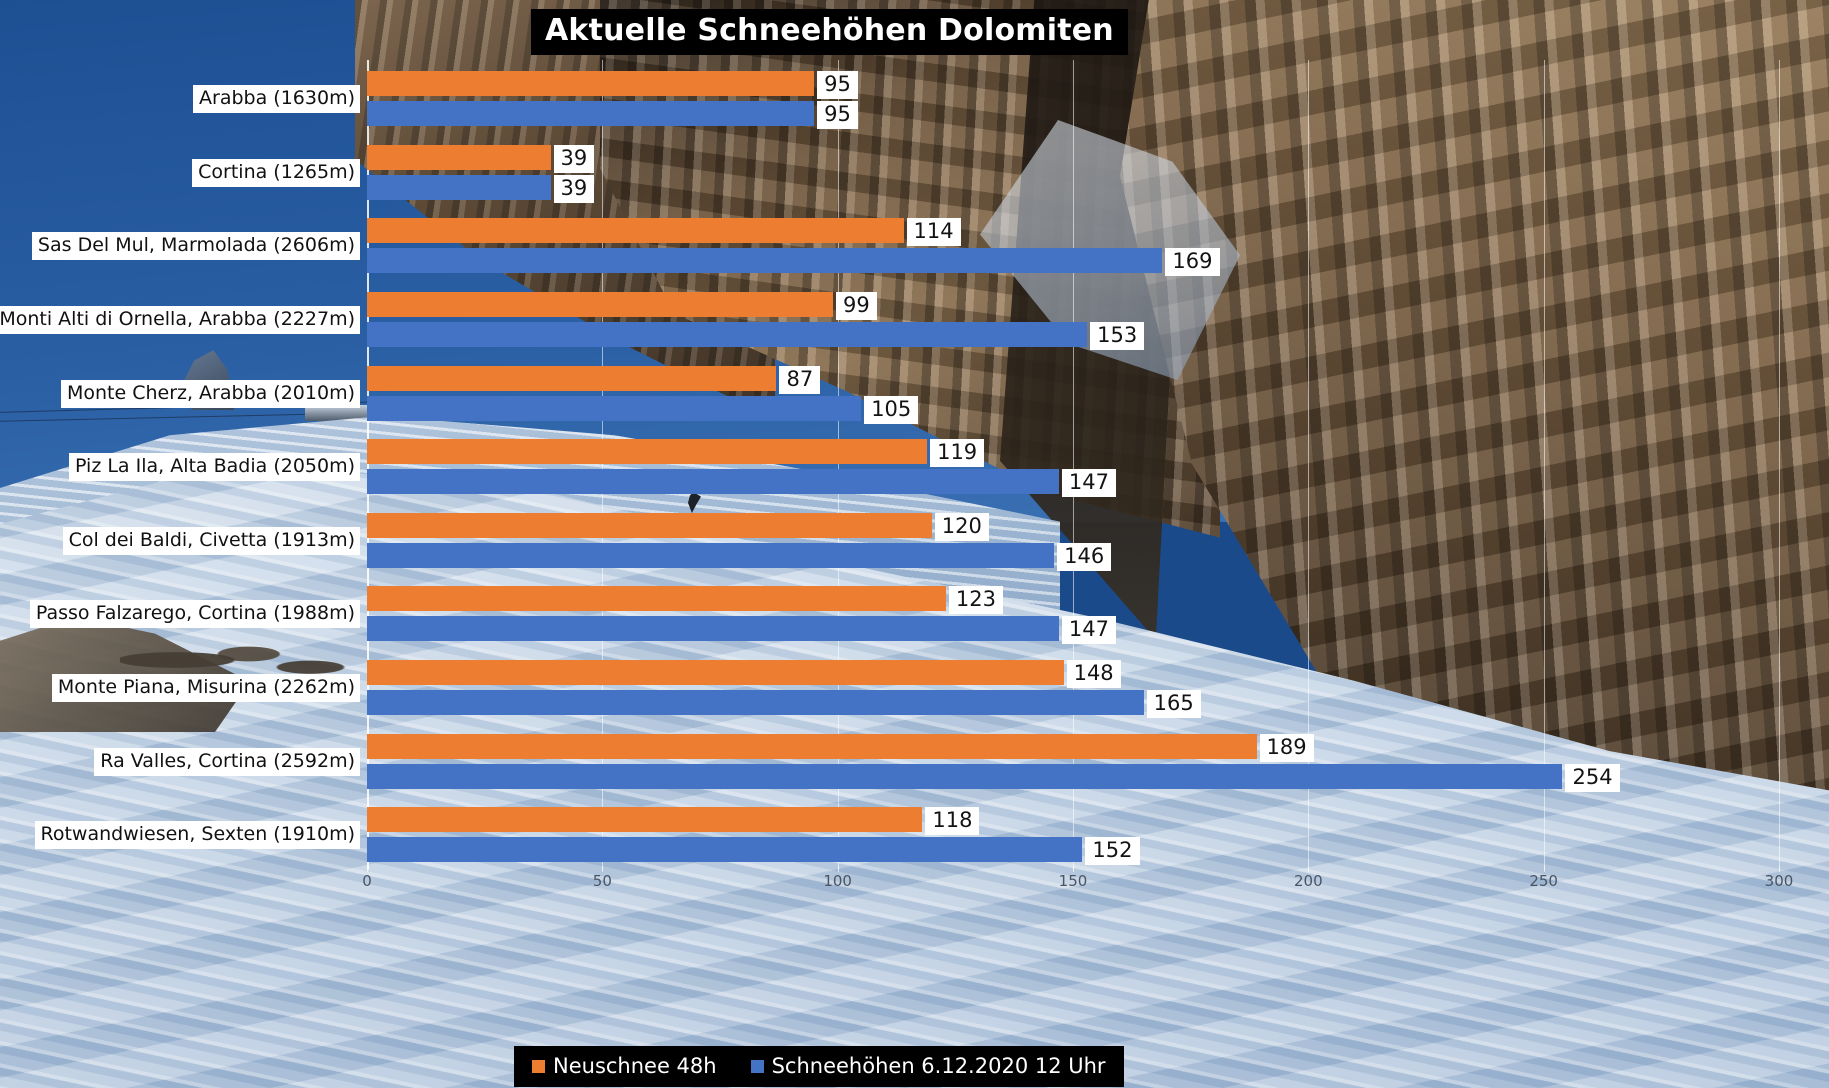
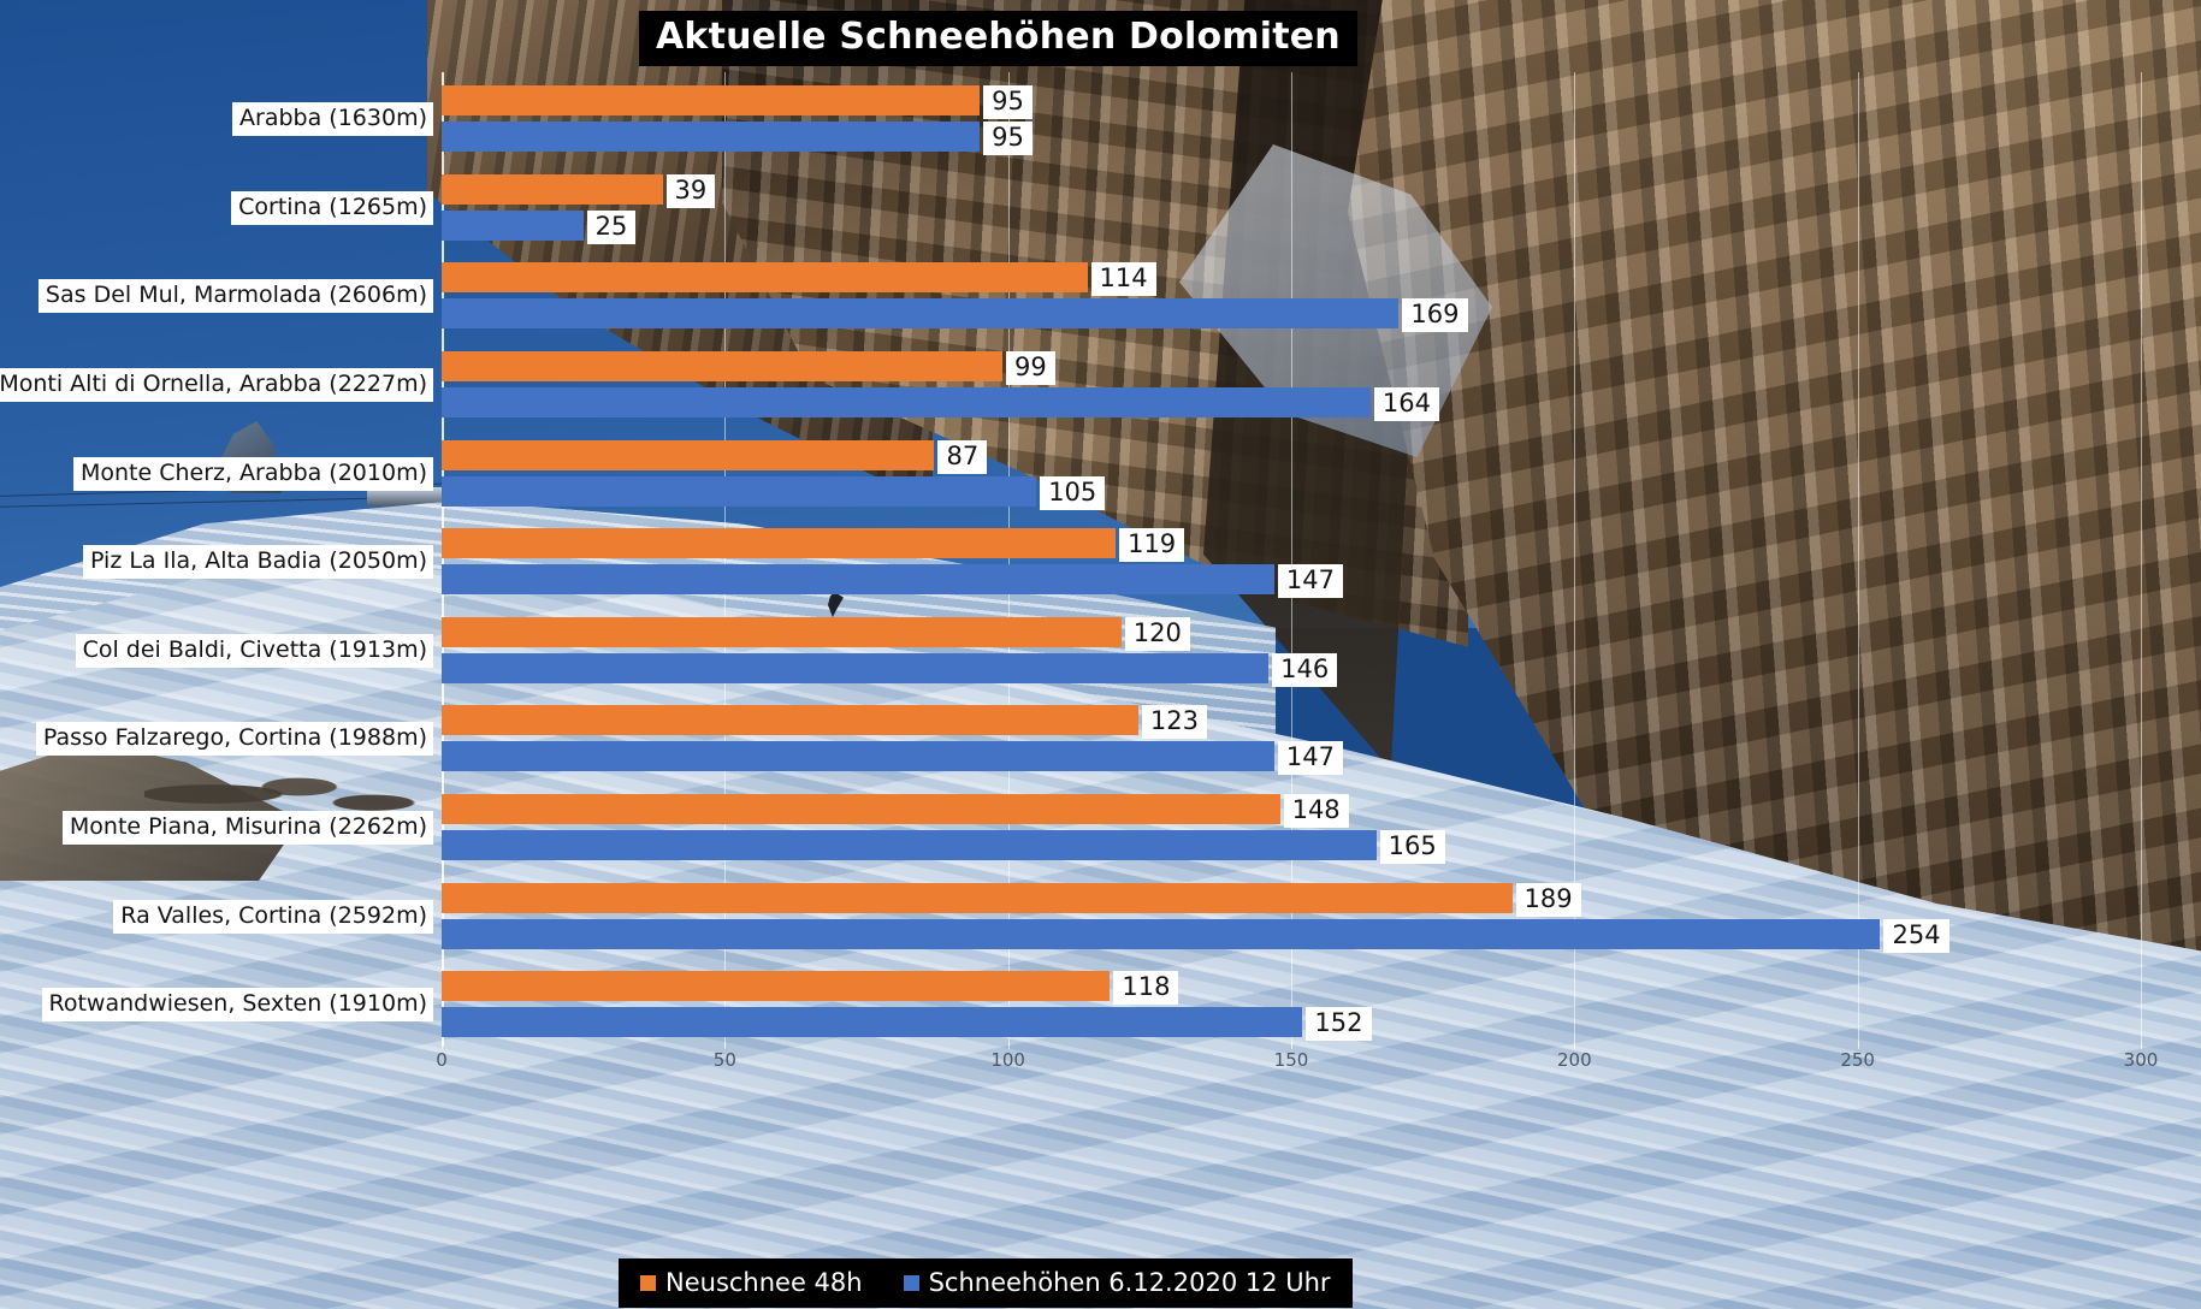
Schneehöhen 6.12.2020 12 Uhr/Cortina (1265m): 39 -> 25
Schneehöhen 6.12.2020 12 Uhr/Monti Alti di Ornella, Arabba (2227m): 153 -> 164
